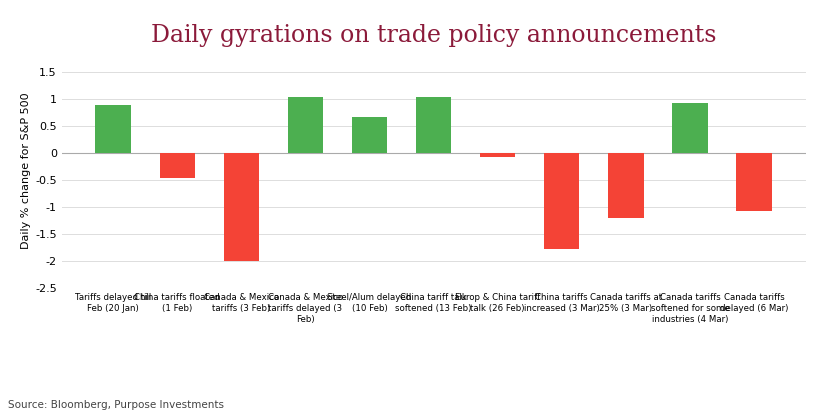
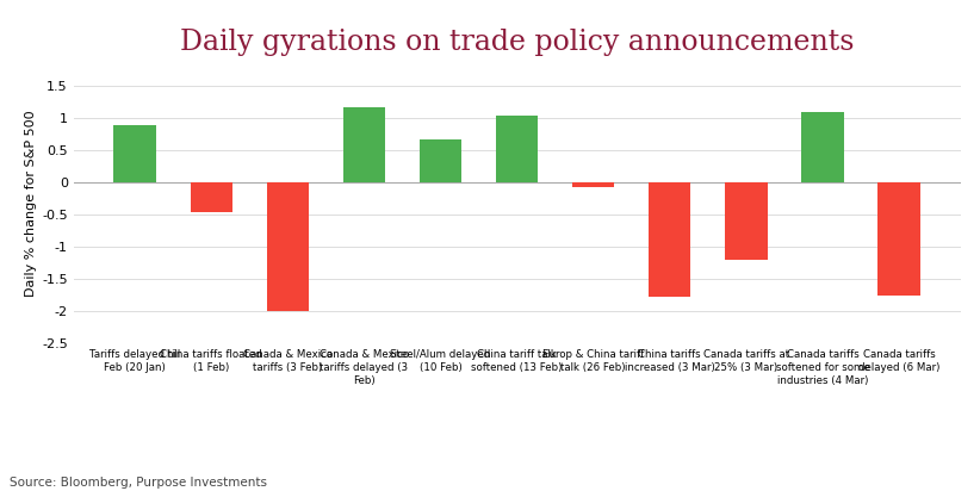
Canada & Mexico tariffs delayed (3 Feb): 1.04 -> 1.18
Canada tariffs softened for some industries (4 Mar): 0.94 -> 1.10
Canada tariffs delayed (6 Mar): -1.06 -> -1.75
